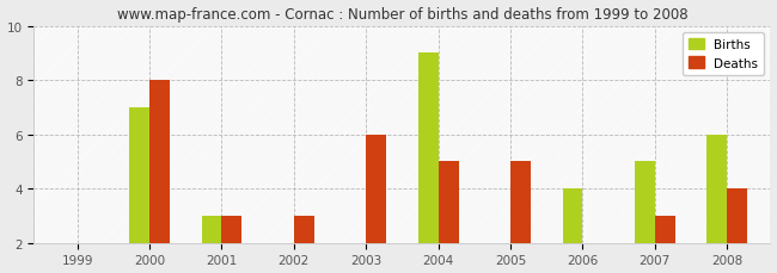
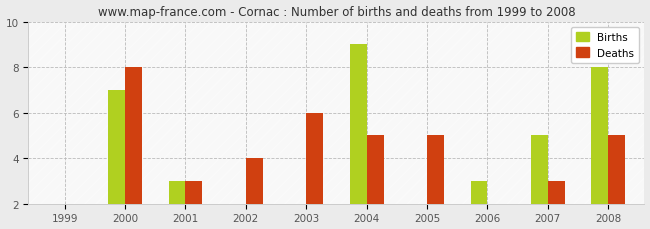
Deaths/2002: 3 -> 4
Births/2006: 4 -> 3
Births/2008: 6 -> 8
Deaths/2008: 4 -> 5
